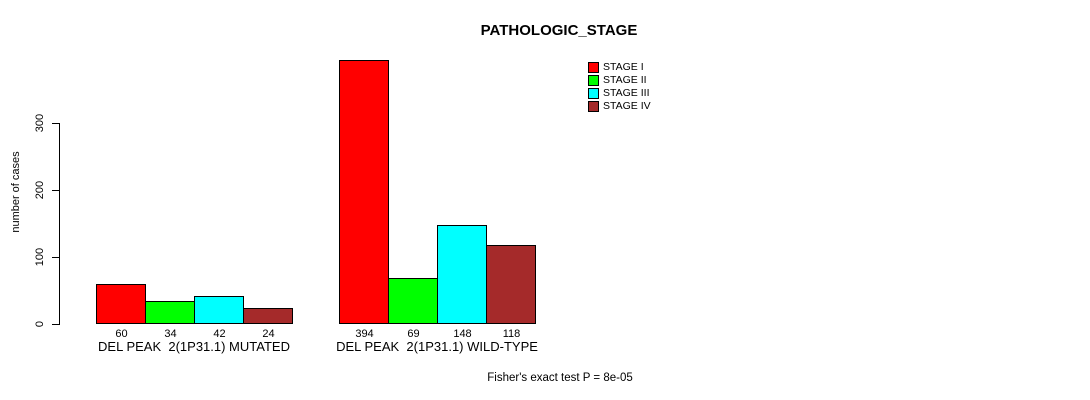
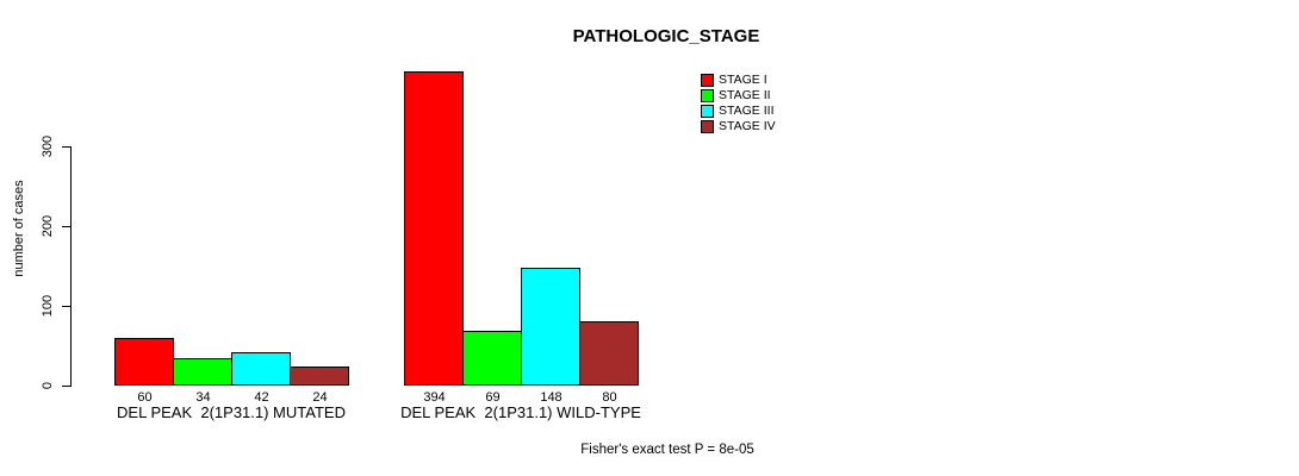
STAGE IV/DEL PEAK 2(1P31.1) WILD-TYPE: 118 -> 80
